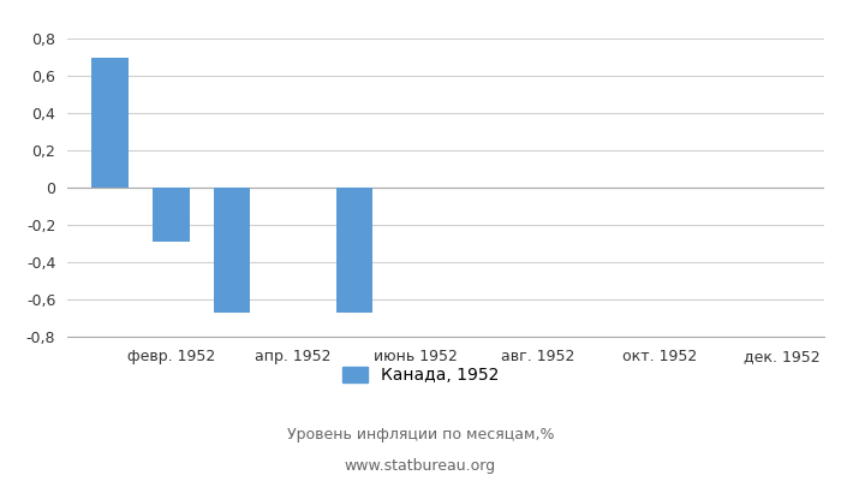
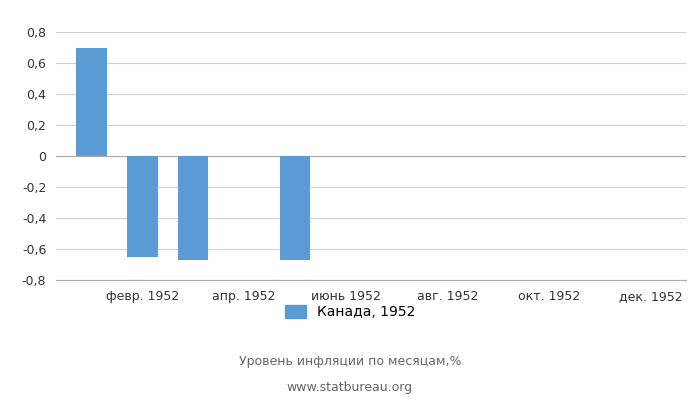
февр. 1952: -0,29 -> -0,65
